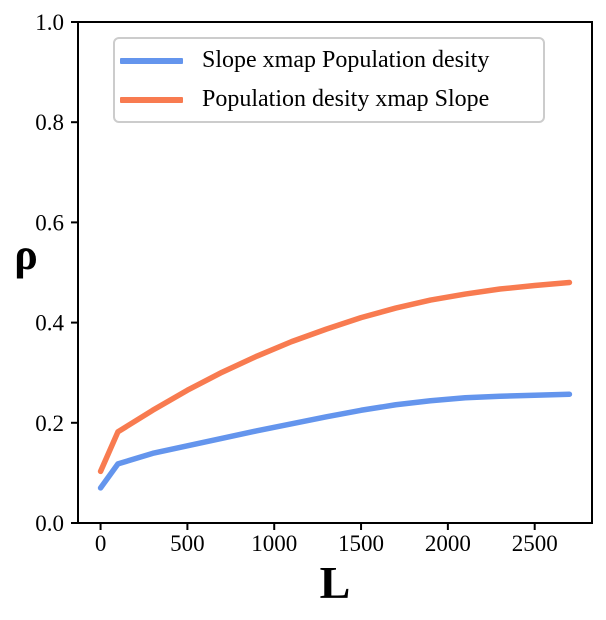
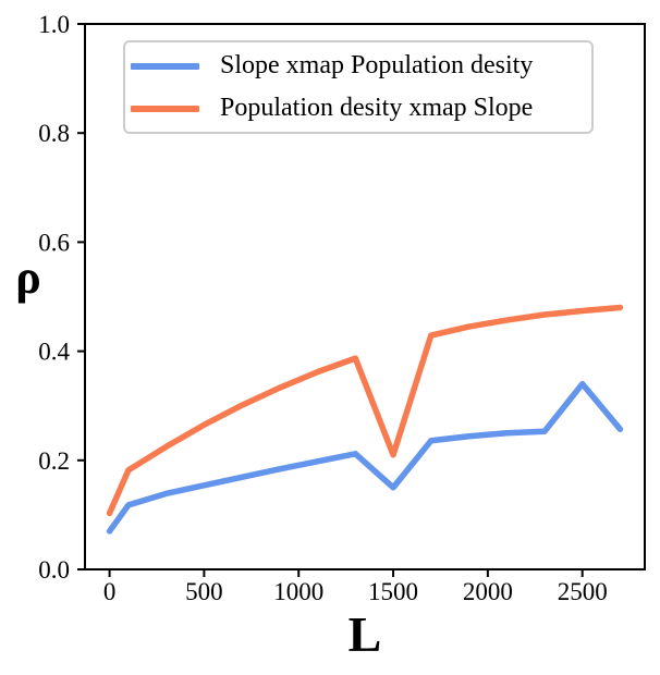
Slope xmap Population desity/1500: 0.23 -> 0.15
Population desity xmap Slope/1500: 0.41 -> 0.21
Slope xmap Population desity/2500: 0.26 -> 0.34
